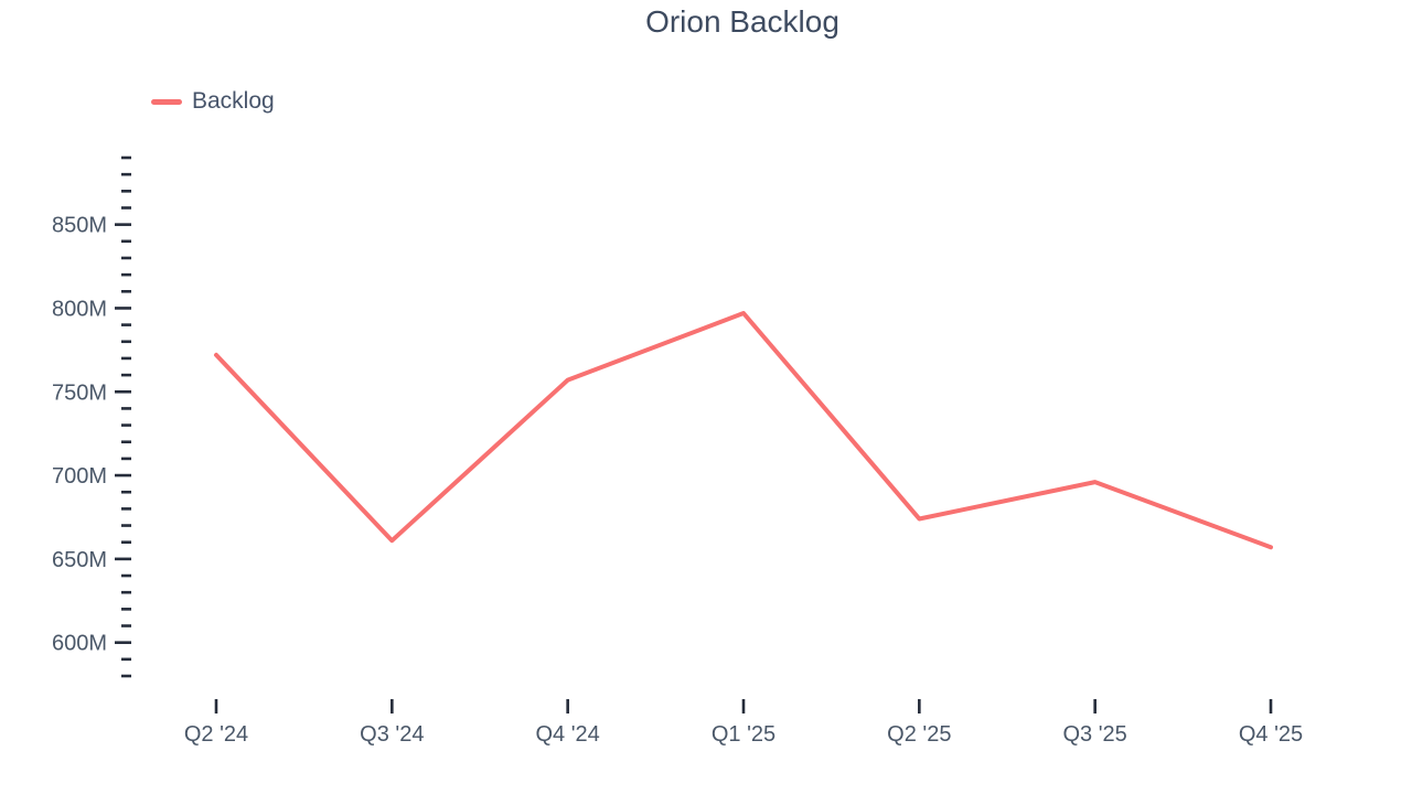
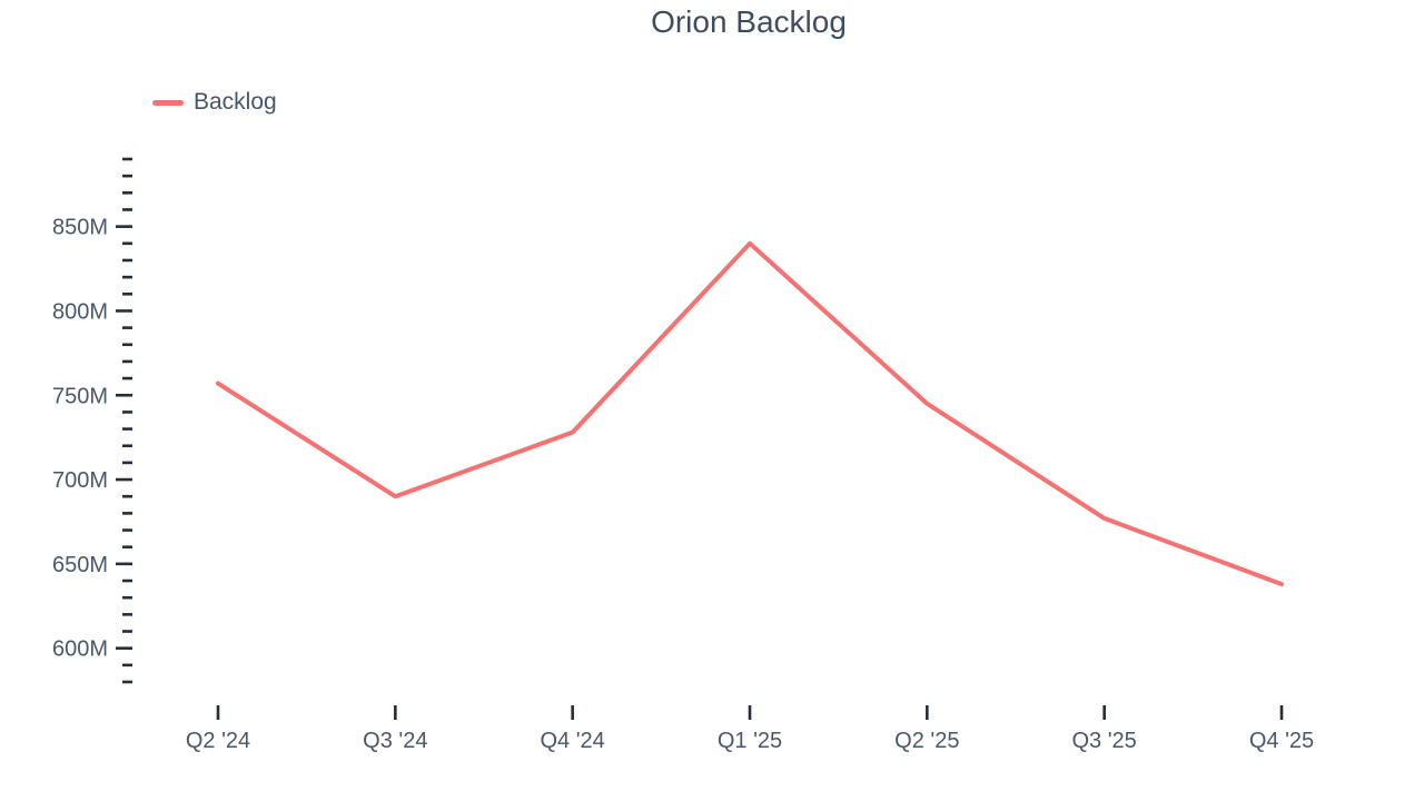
Q2 '24: 772M -> 757M
Q3 '24: 661M -> 690M
Q4 '24: 757M -> 728M
Q1 '25: 797M -> 840M
Q2 '25: 674M -> 745M
Q3 '25: 696M -> 677M
Q4 '25: 657M -> 638M
